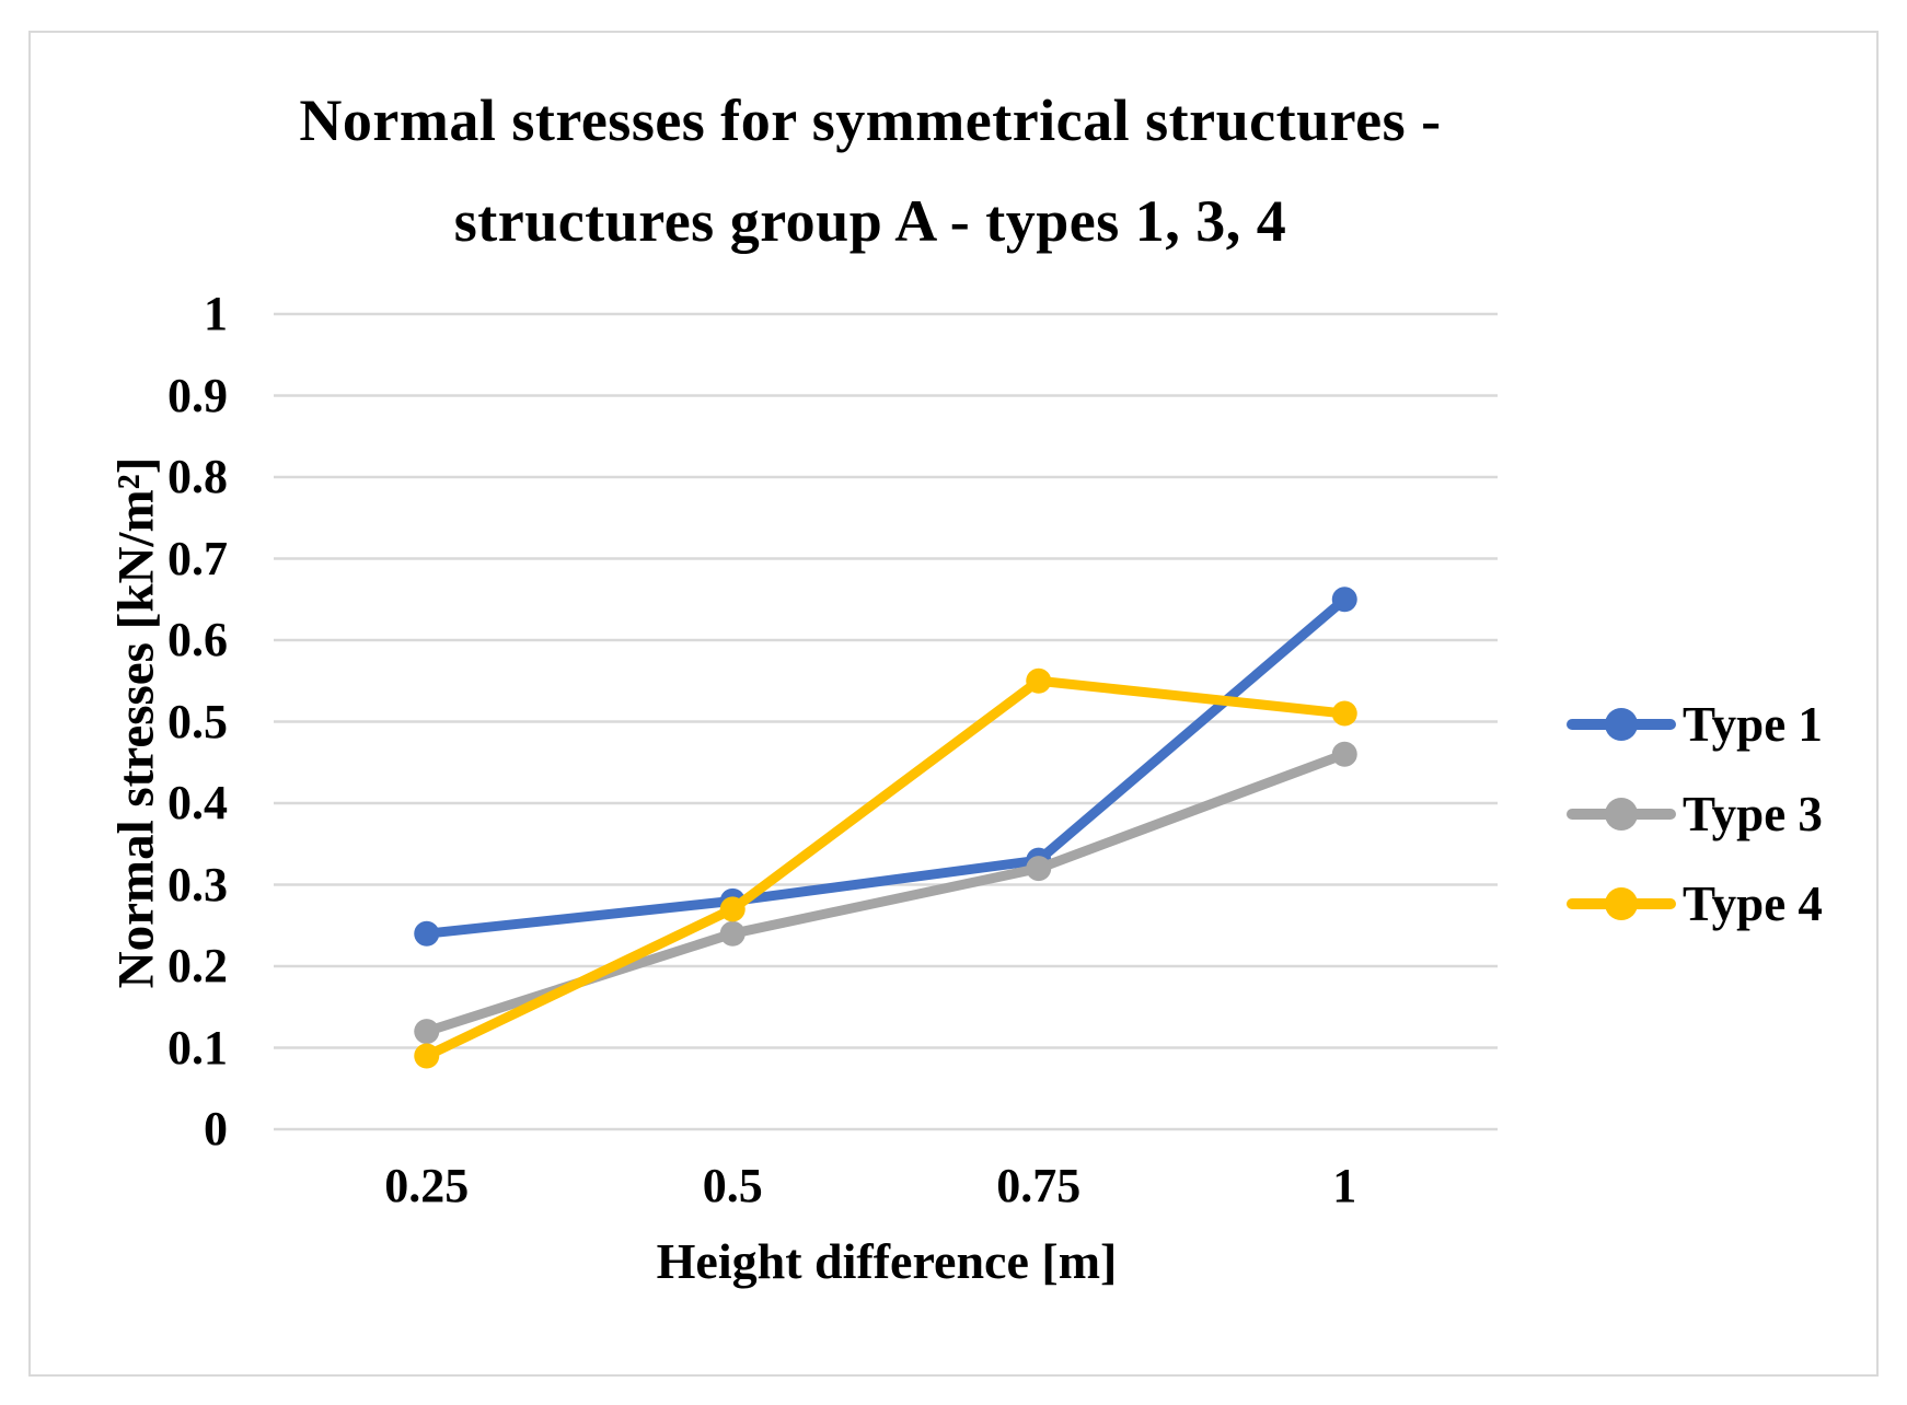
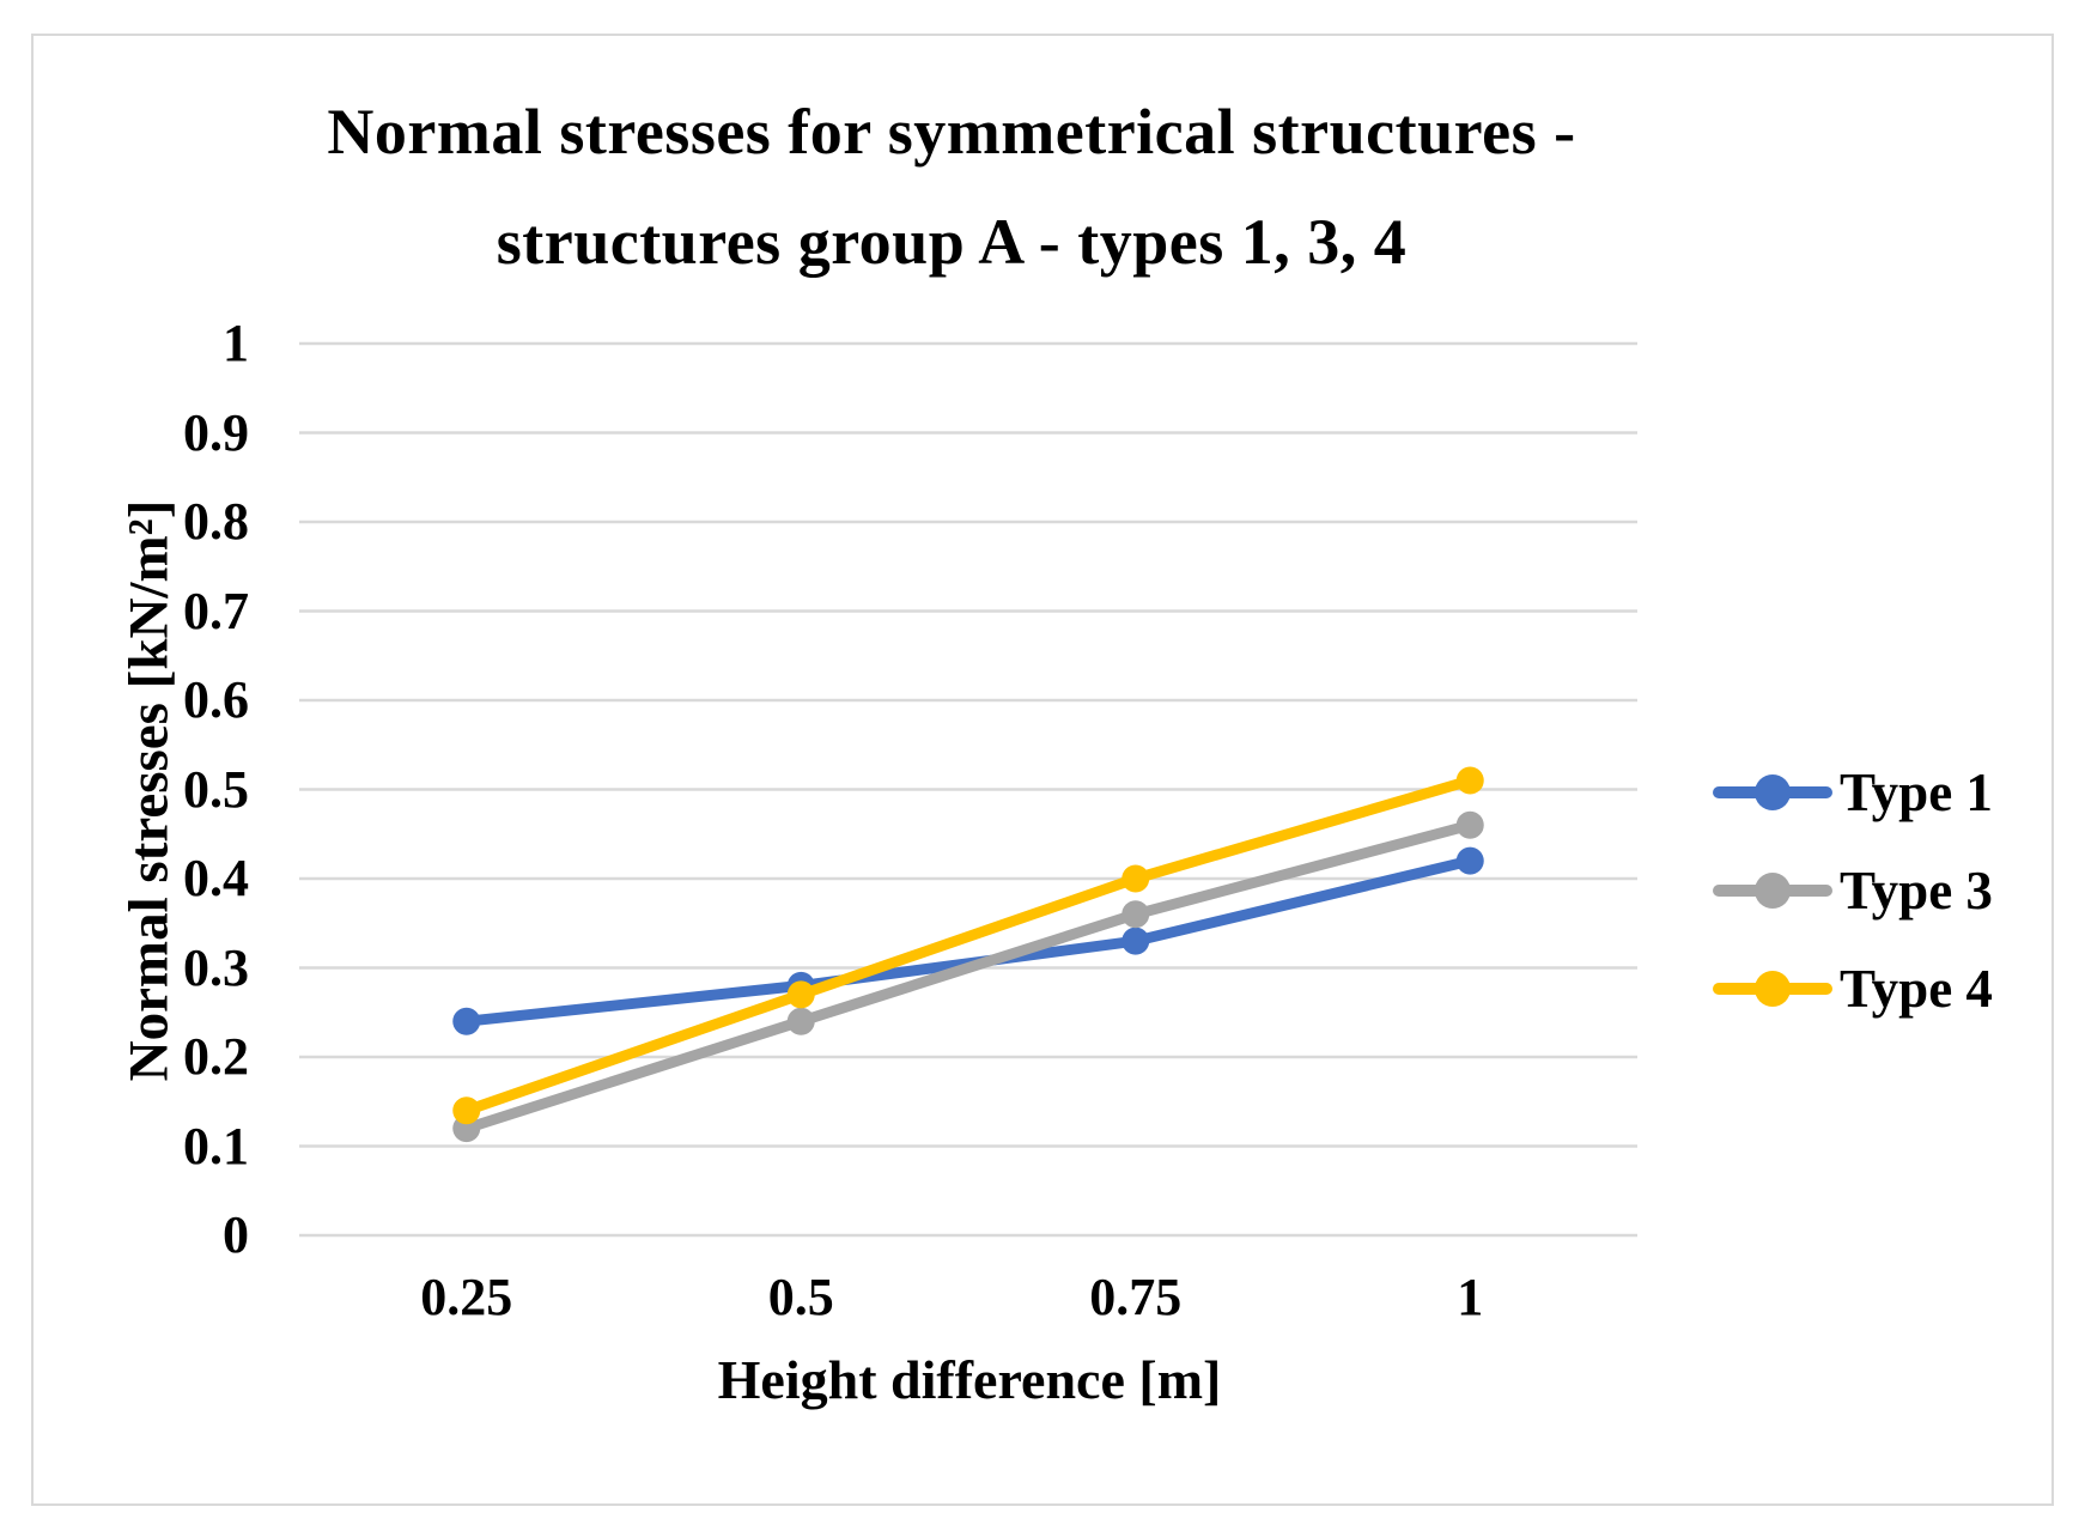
Type 4/0.25: 0.09 -> 0.14
Type 3/0.75: 0.32 -> 0.36
Type 4/0.75: 0.55 -> 0.40
Type 1/1: 0.65 -> 0.42
